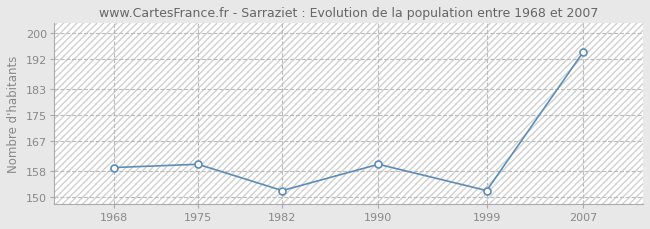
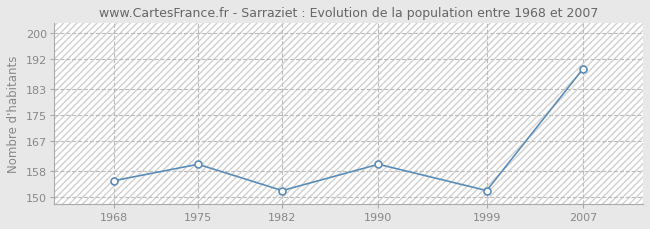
1968: 159 -> 155
2007: 194 -> 189
